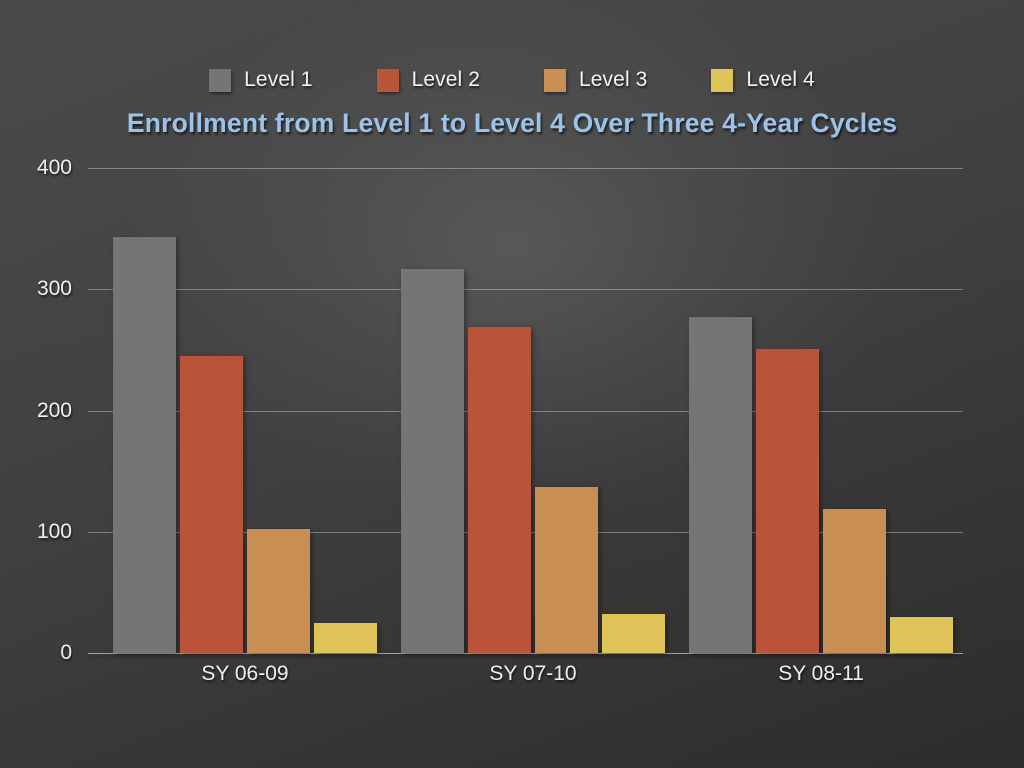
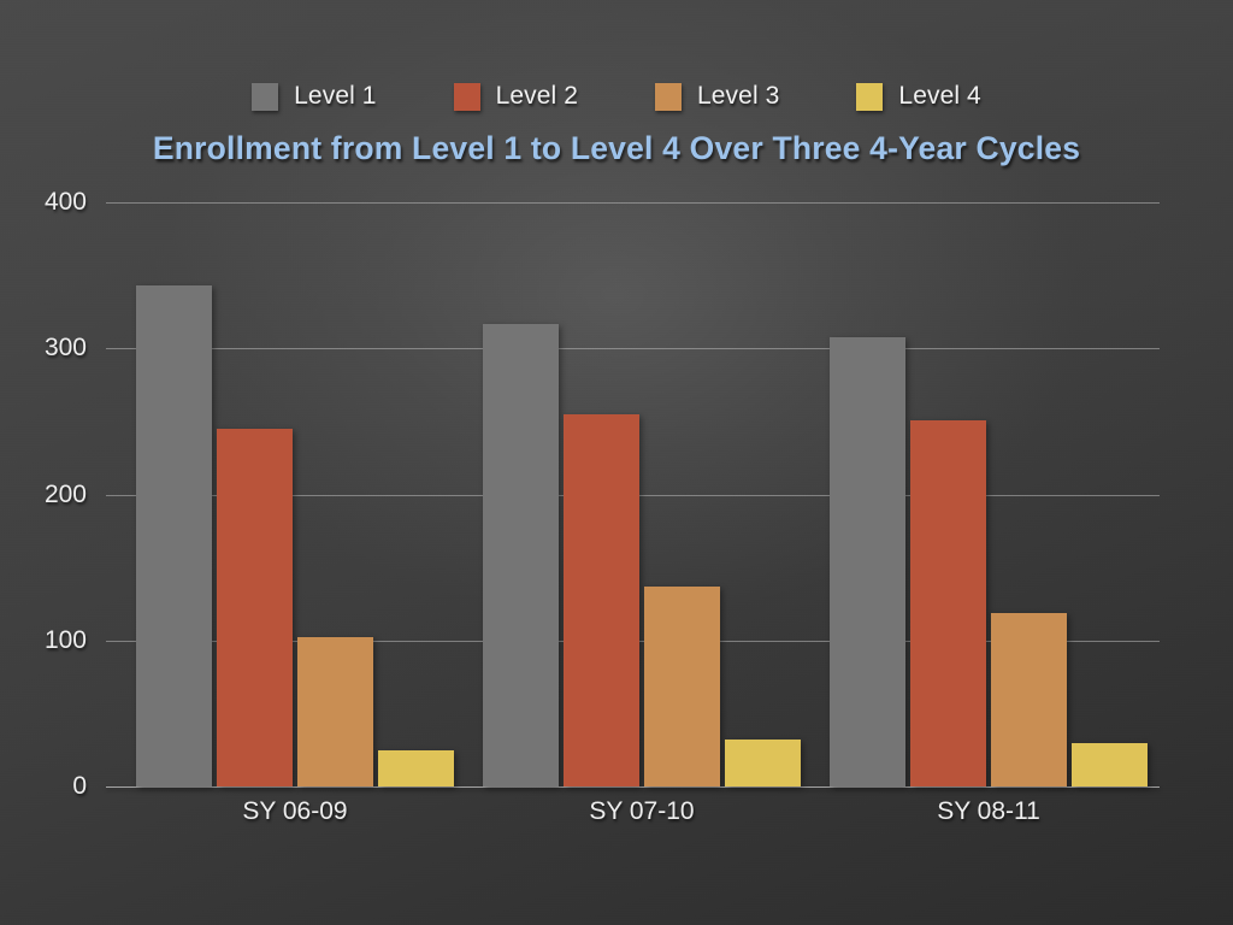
Level 2/SY 07-10: 269 -> 255
Level 1/SY 08-11: 277 -> 308
